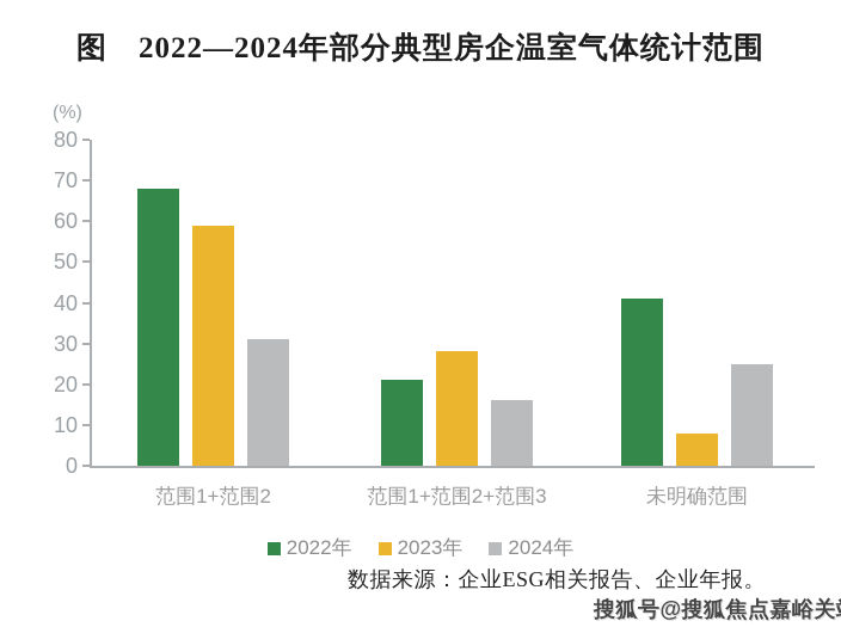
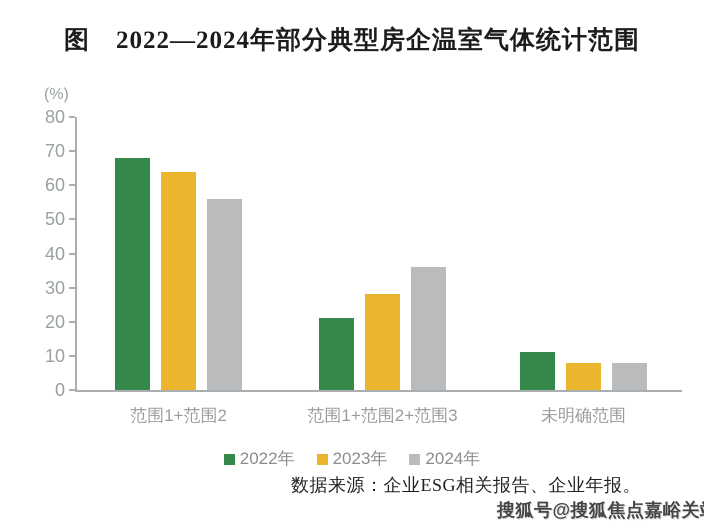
2023年/范围1+范围2: 59 -> 64
2024年/范围1+范围2: 31 -> 56
2024年/范围1+范围2+范围3: 16 -> 36
2022年/未明确范围: 41 -> 11
2024年/未明确范围: 25 -> 8
